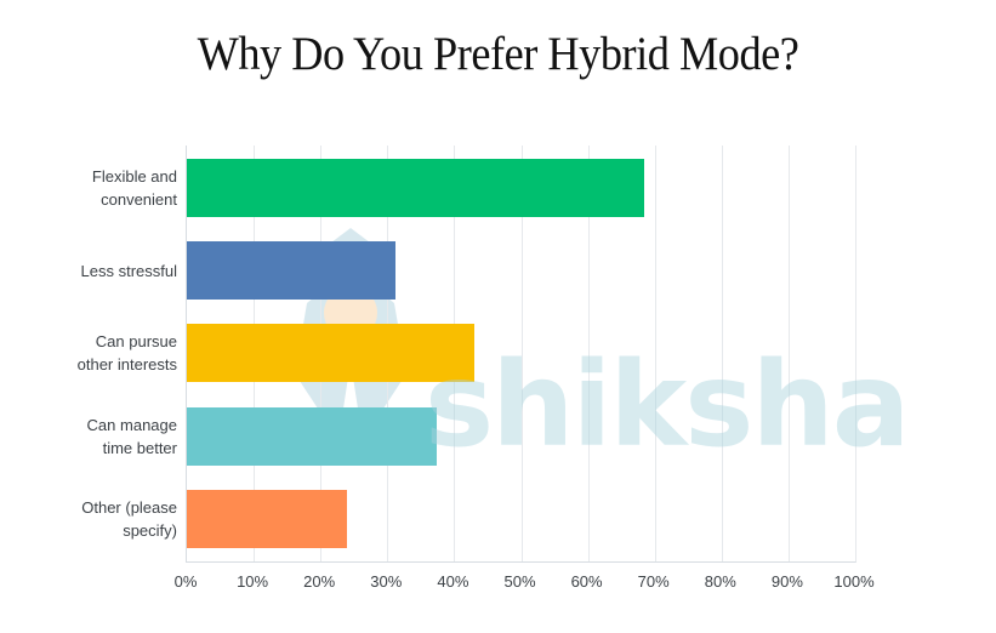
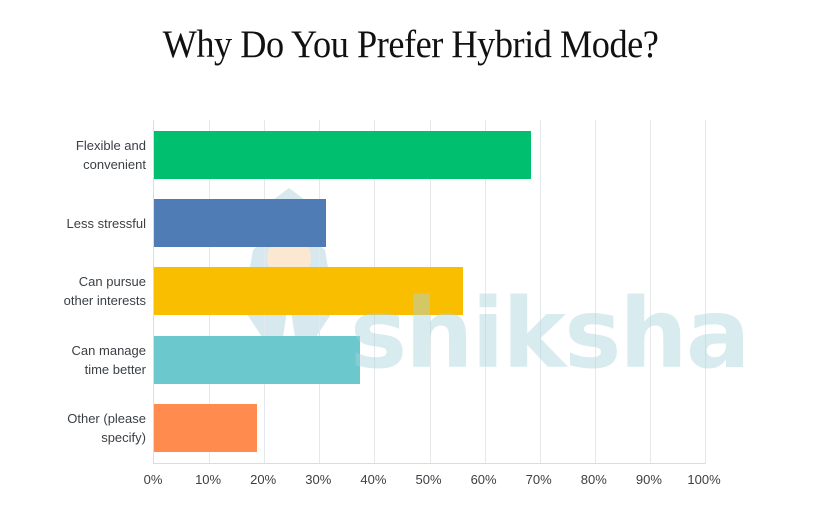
Can pursue other interests: 43% -> 56%
Other (please specify): 24% -> 19%
